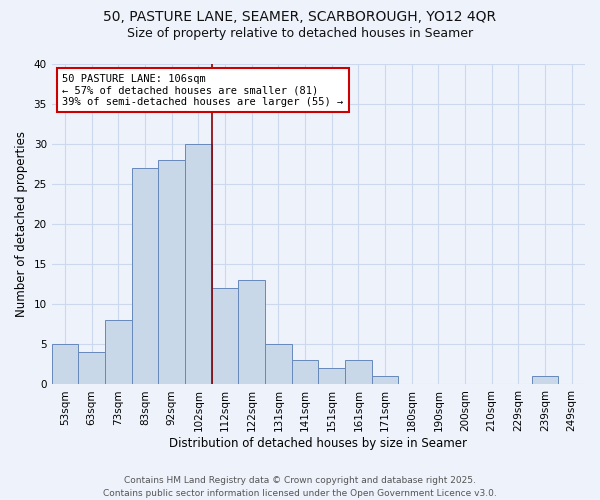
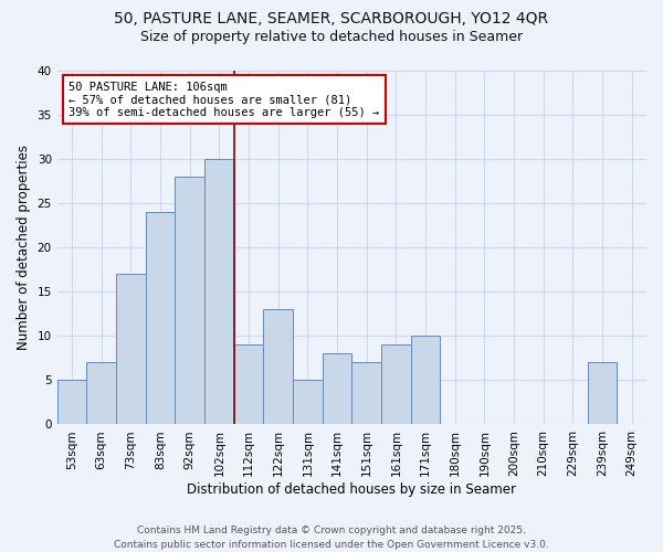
63sqm: 4 -> 7
73sqm: 8 -> 17
83sqm: 27 -> 24
112sqm: 12 -> 9
141sqm: 3 -> 8
151sqm: 2 -> 7
161sqm: 3 -> 9
171sqm: 1 -> 10
239sqm: 1 -> 7
